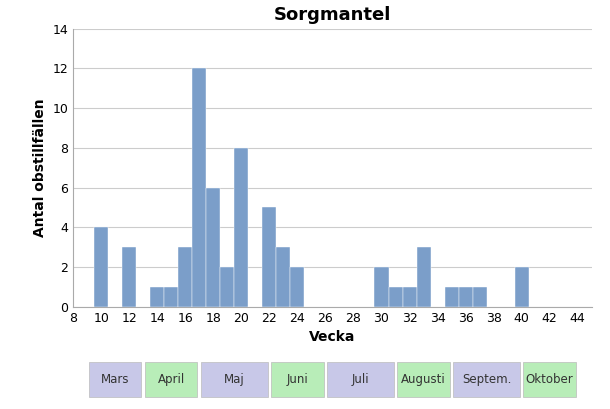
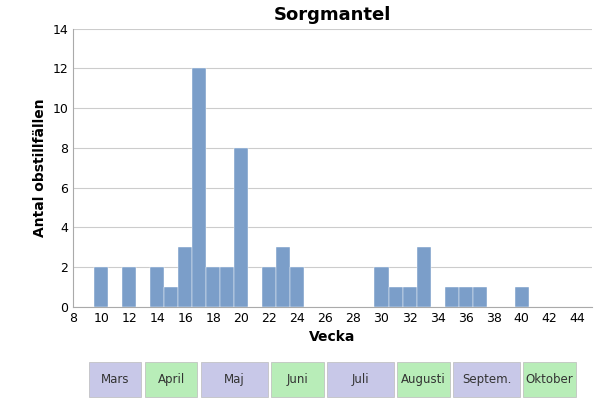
10: 4 -> 2
12: 3 -> 2
14: 1 -> 2
18: 6 -> 2
22: 5 -> 2
40: 2 -> 1
